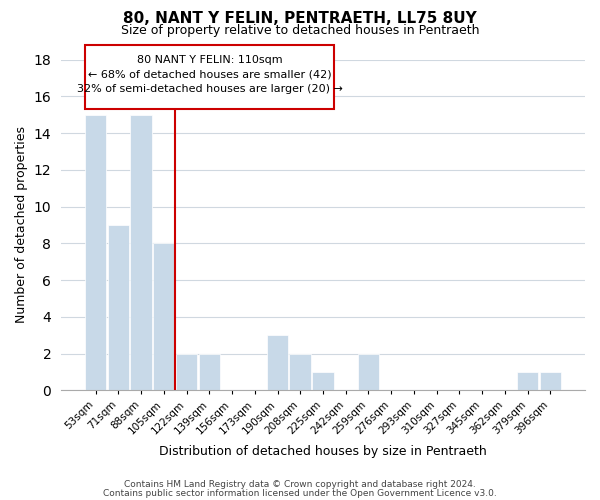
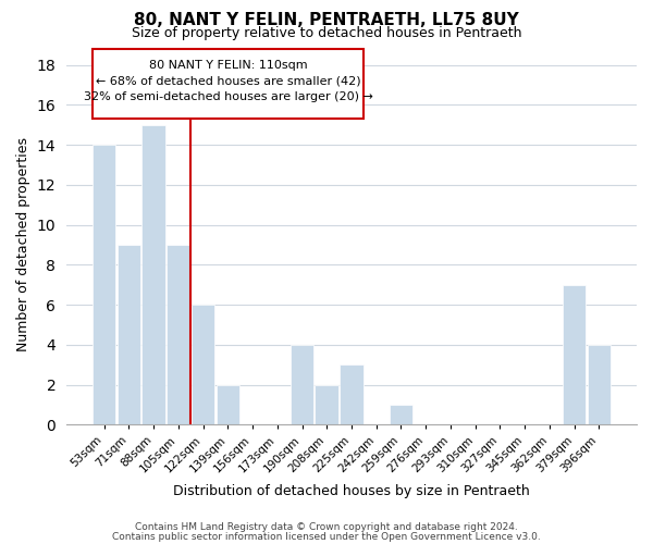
53sqm: 15 -> 14
105sqm: 8 -> 9
122sqm: 2 -> 6
190sqm: 3 -> 4
225sqm: 1 -> 3
259sqm: 2 -> 1
379sqm: 1 -> 7
396sqm: 1 -> 4
